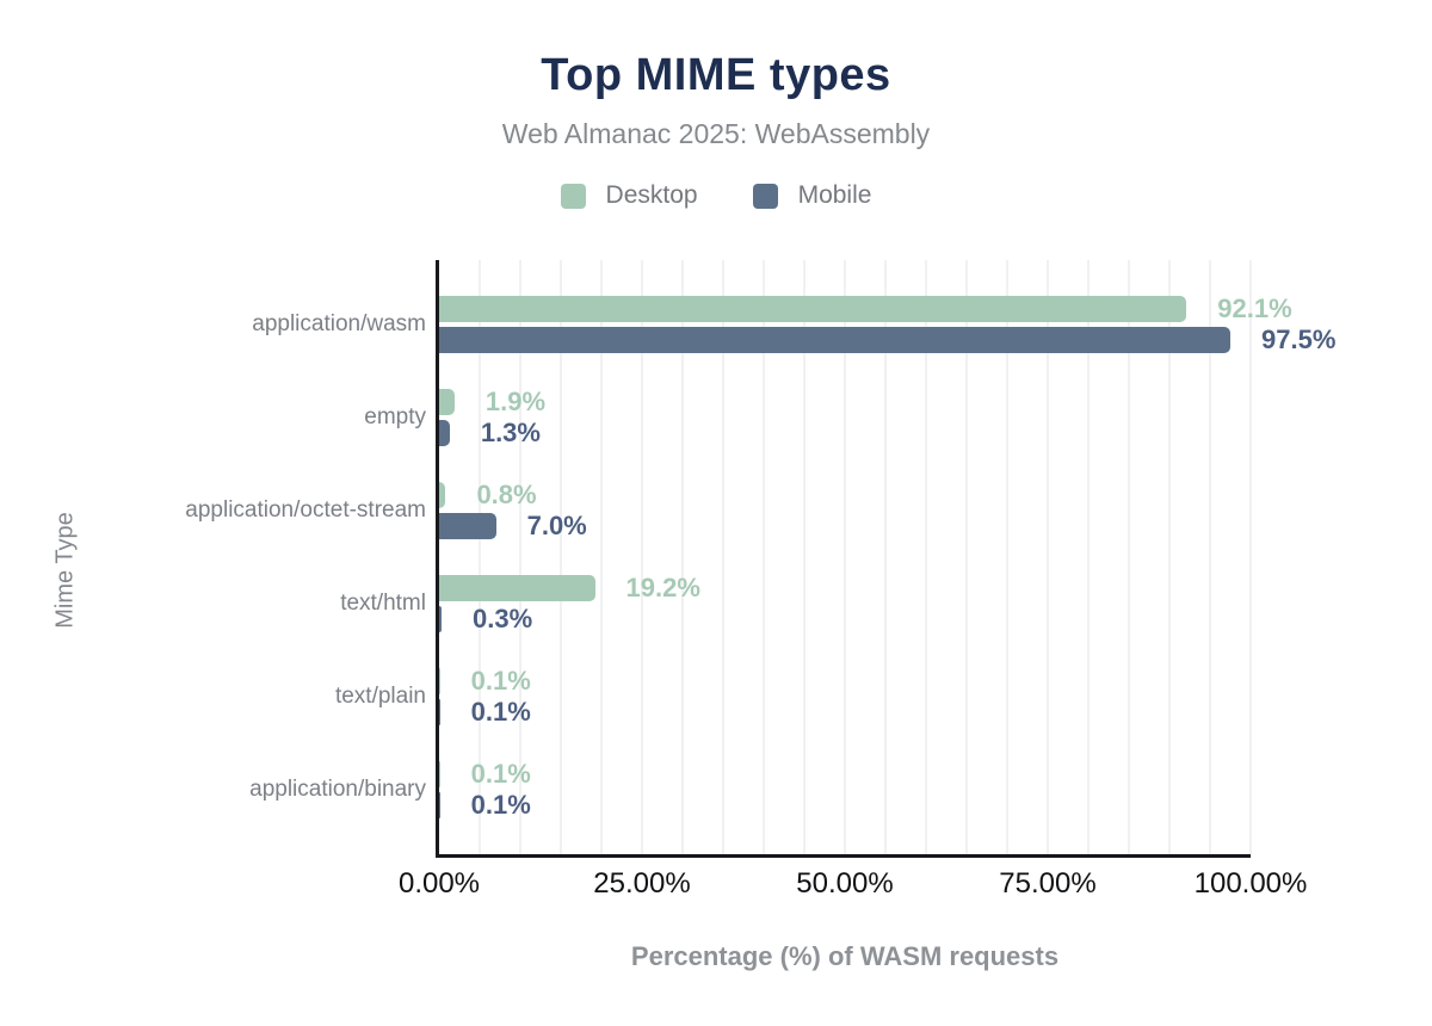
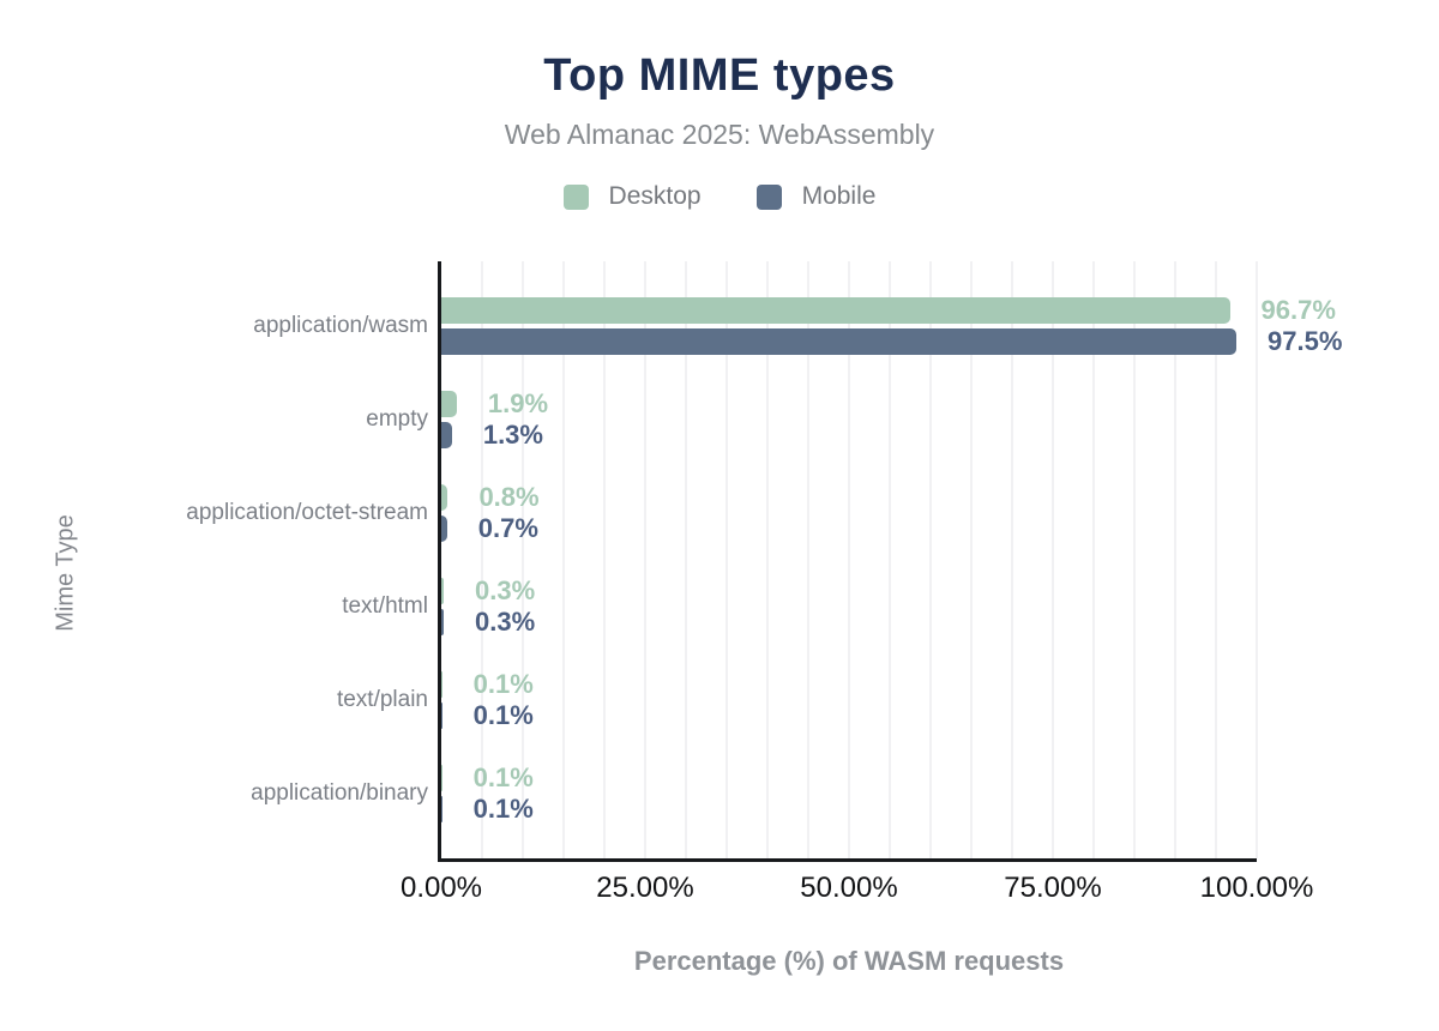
Desktop/application/wasm: 92.1% -> 96.7%
Mobile/application/octet-stream: 7.0% -> 0.7%
Desktop/text/html: 19.2% -> 0.3%
